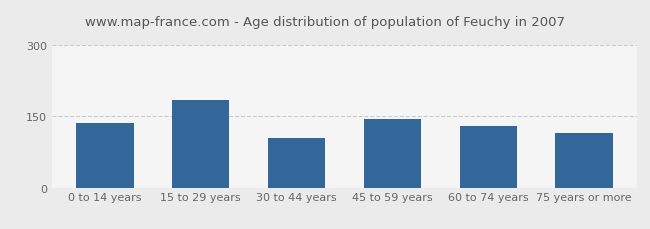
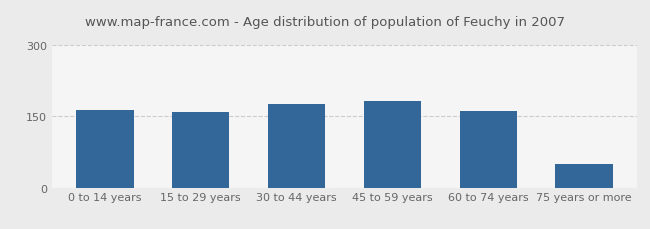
0 to 14 years: 135 -> 163
15 to 29 years: 185 -> 158
30 to 44 years: 105 -> 175
45 to 59 years: 145 -> 182
60 to 74 years: 130 -> 161
75 years or more: 115 -> 50
